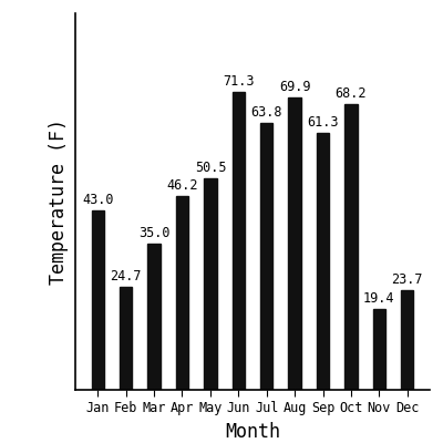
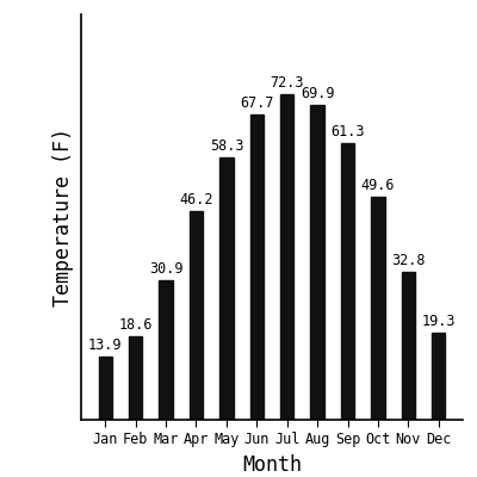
Jan: 43.0 -> 13.9
Feb: 24.7 -> 18.6
Mar: 35.0 -> 30.9
May: 50.5 -> 58.3
Jun: 71.3 -> 67.7
Jul: 63.8 -> 72.3
Oct: 68.2 -> 49.6
Nov: 19.4 -> 32.8
Dec: 23.7 -> 19.3
